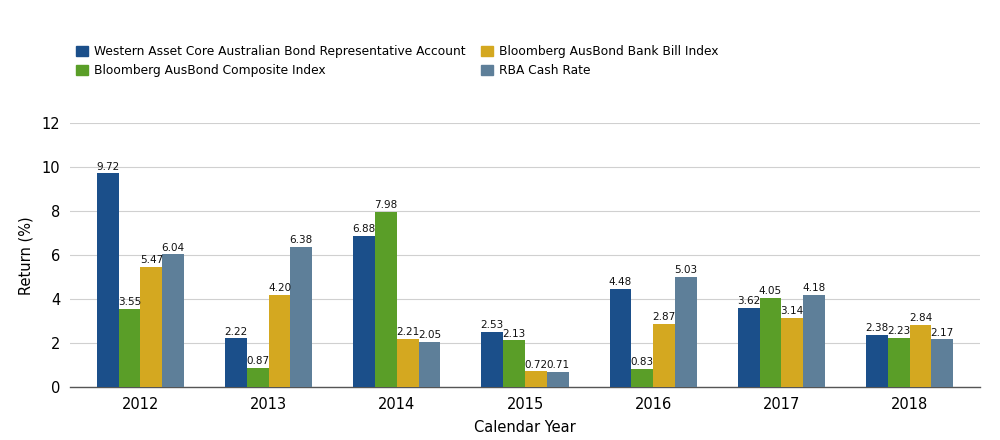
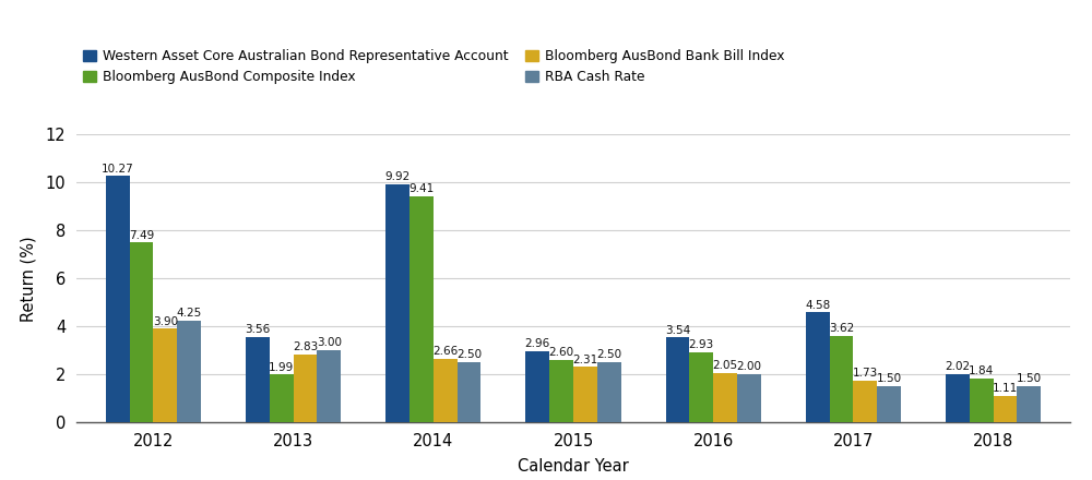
Western Asset Core Australian Bond Representative Account/2012: 9.72 -> 10.27
Bloomberg AusBond Composite Index/2012: 3.55 -> 7.49
Bloomberg AusBond Bank Bill Index/2012: 5.47 -> 3.90
RBA Cash Rate/2012: 6.04 -> 4.25
Western Asset Core Australian Bond Representative Account/2013: 2.22 -> 3.56
Bloomberg AusBond Composite Index/2013: 0.87 -> 1.99
Bloomberg AusBond Bank Bill Index/2013: 4.20 -> 2.83
RBA Cash Rate/2013: 6.38 -> 3.00
Western Asset Core Australian Bond Representative Account/2014: 6.88 -> 9.92
Bloomberg AusBond Composite Index/2014: 7.98 -> 9.41
Bloomberg AusBond Bank Bill Index/2014: 2.21 -> 2.66
RBA Cash Rate/2014: 2.05 -> 2.50
Western Asset Core Australian Bond Representative Account/2015: 2.53 -> 2.96
Bloomberg AusBond Composite Index/2015: 2.13 -> 2.60
Bloomberg AusBond Bank Bill Index/2015: 0.72 -> 2.31
RBA Cash Rate/2015: 0.71 -> 2.50
Western Asset Core Australian Bond Representative Account/2016: 4.48 -> 3.54
Bloomberg AusBond Composite Index/2016: 0.83 -> 2.93
Bloomberg AusBond Bank Bill Index/2016: 2.87 -> 2.05
RBA Cash Rate/2016: 5.03 -> 2.00
Western Asset Core Australian Bond Representative Account/2017: 3.62 -> 4.58
Bloomberg AusBond Composite Index/2017: 4.05 -> 3.62
Bloomberg AusBond Bank Bill Index/2017: 3.14 -> 1.73
RBA Cash Rate/2017: 4.18 -> 1.50
Western Asset Core Australian Bond Representative Account/2018: 2.38 -> 2.02
Bloomberg AusBond Composite Index/2018: 2.23 -> 1.84
Bloomberg AusBond Bank Bill Index/2018: 2.84 -> 1.11
RBA Cash Rate/2018: 2.17 -> 1.50
